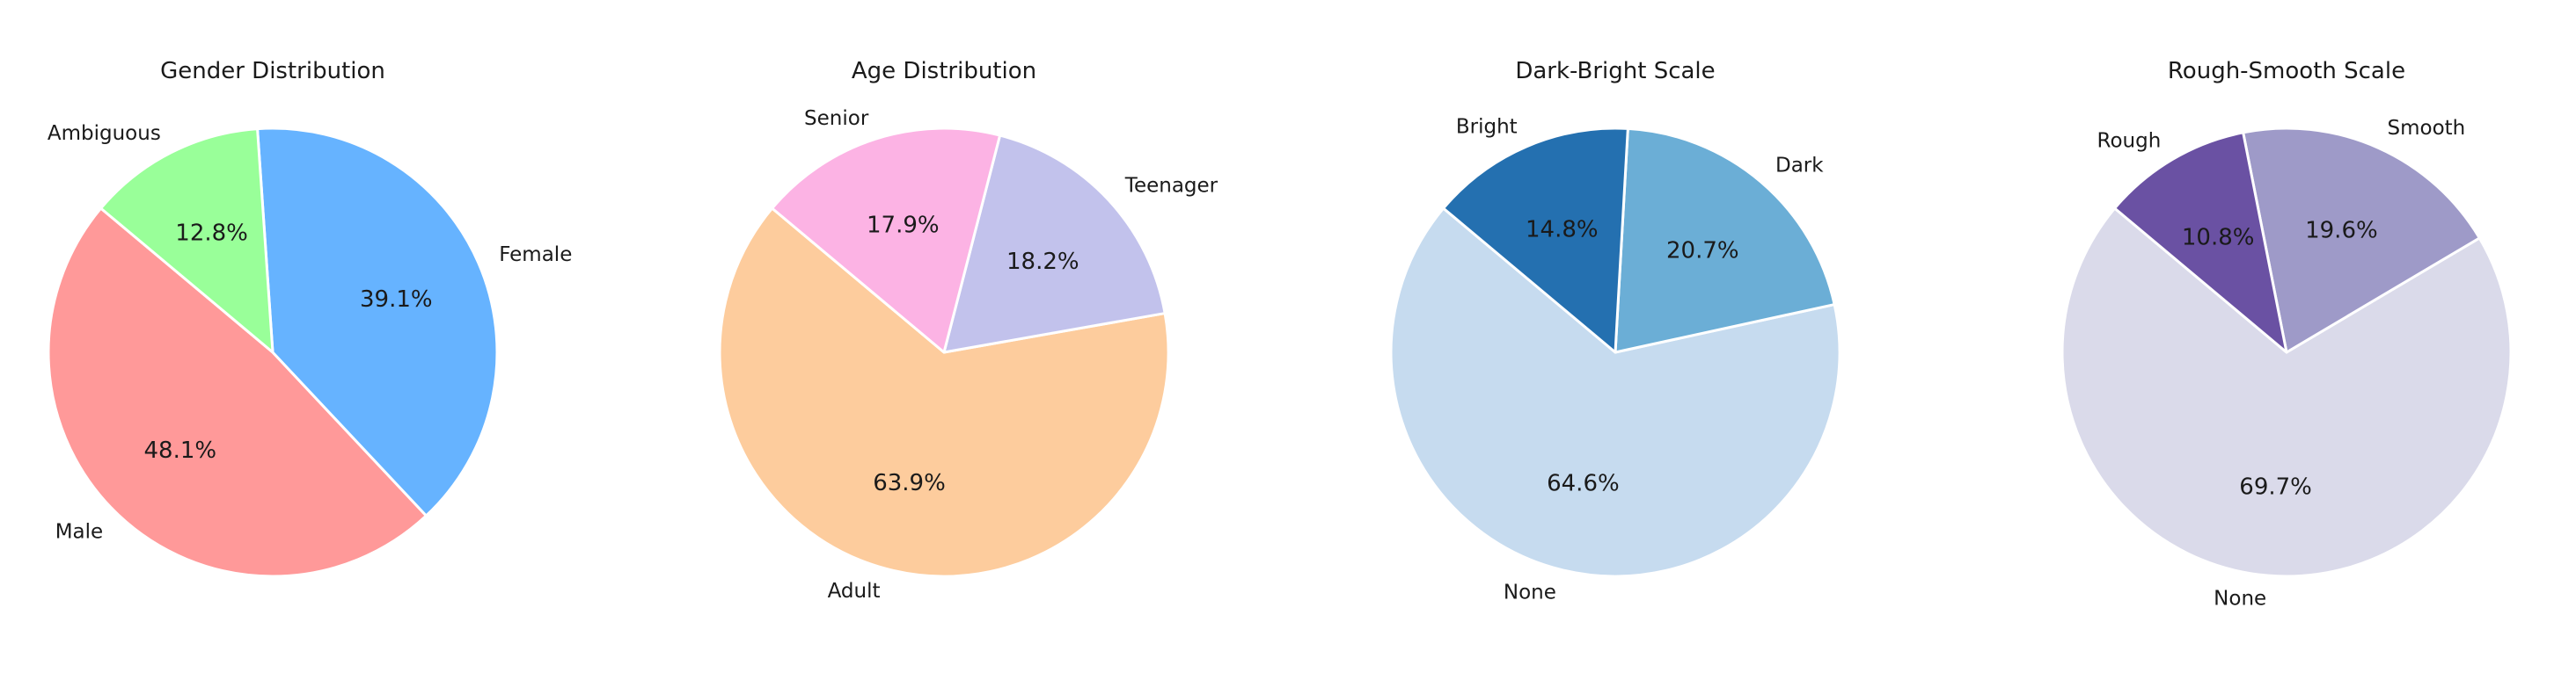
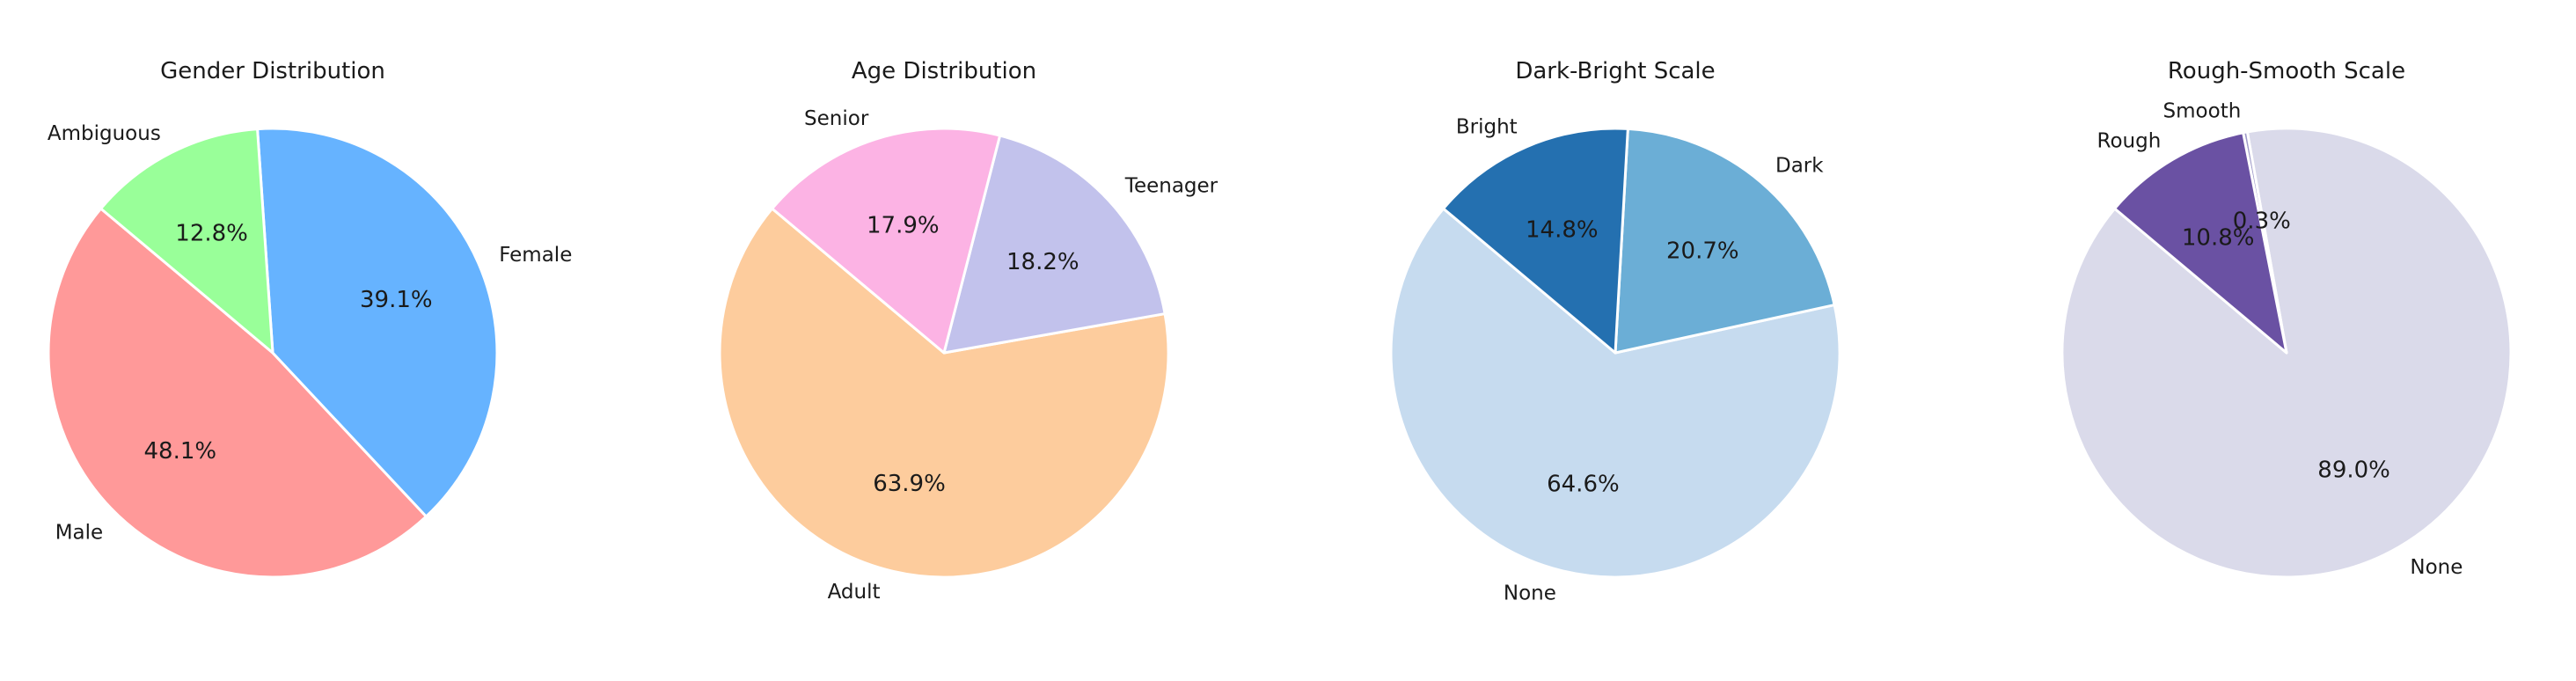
Rough-Smooth Scale/None: 69.7% -> 89.0%
Rough-Smooth Scale/Smooth: 19.6% -> 0.3%
